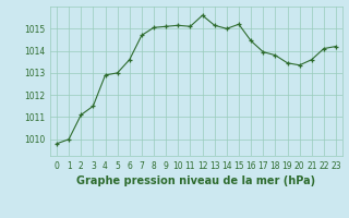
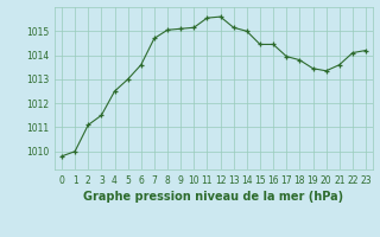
4: 1012.90 -> 1012.50
11: 1015.10 -> 1015.55
15: 1015.20 -> 1014.45
